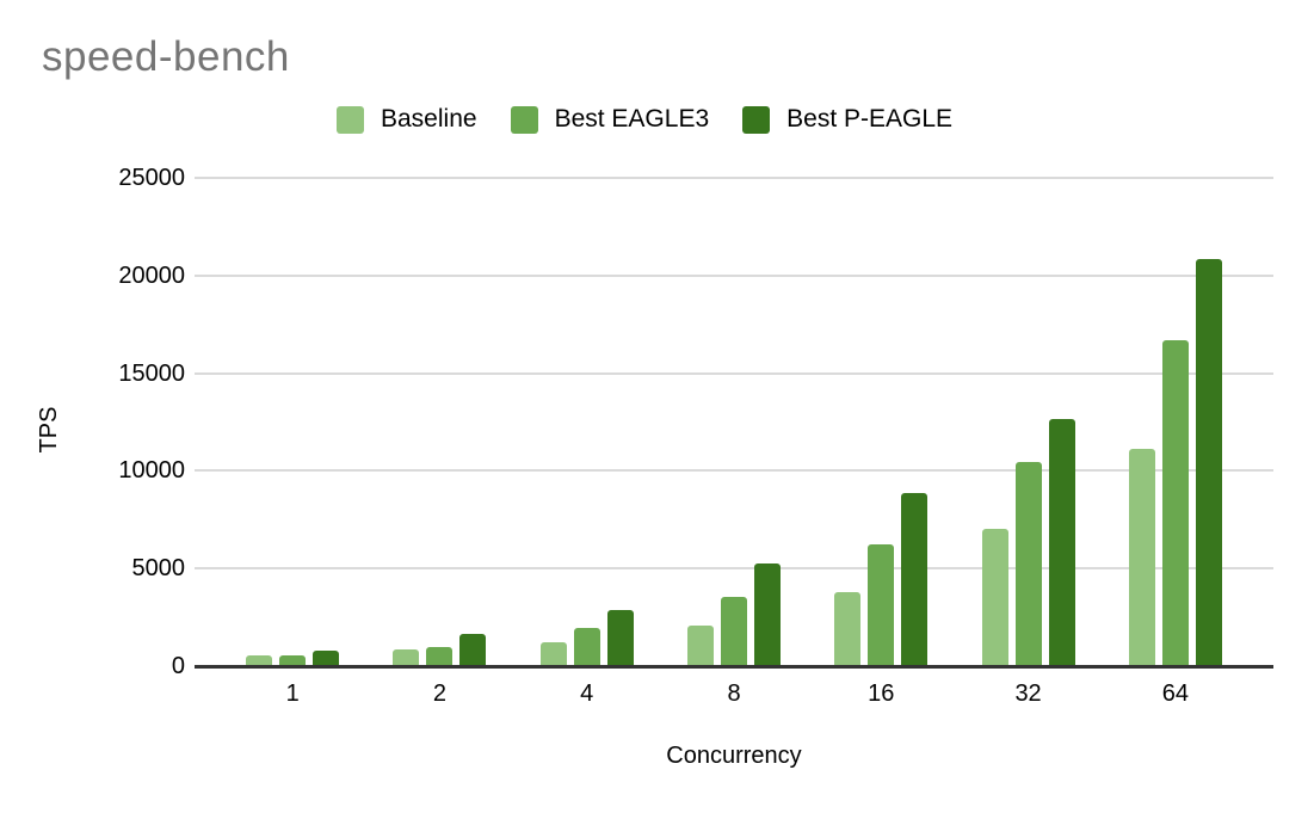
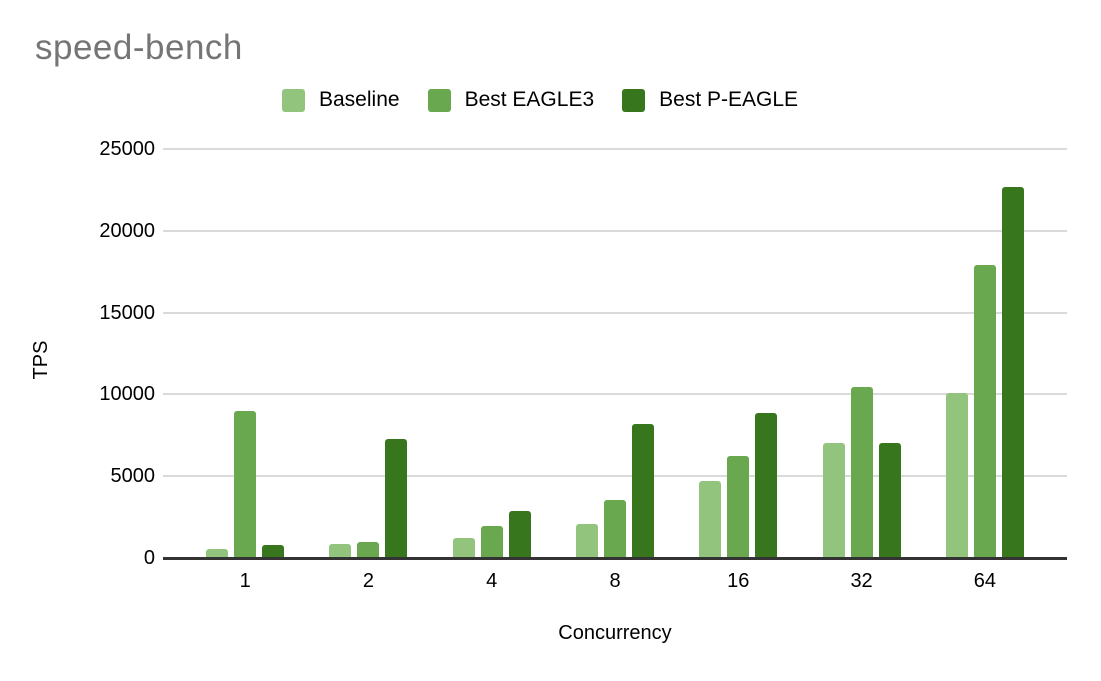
Best EAGLE3/1: 500 -> 9000
Best P-EAGLE/2: 1600 -> 7300
Best P-EAGLE/8: 5200 -> 8200
Baseline/16: 3800 -> 4700
Best P-EAGLE/32: 12600 -> 7000
Baseline/64: 11100 -> 10100
Best EAGLE3/64: 16700 -> 17900
Best P-EAGLE/64: 20800 -> 22700
